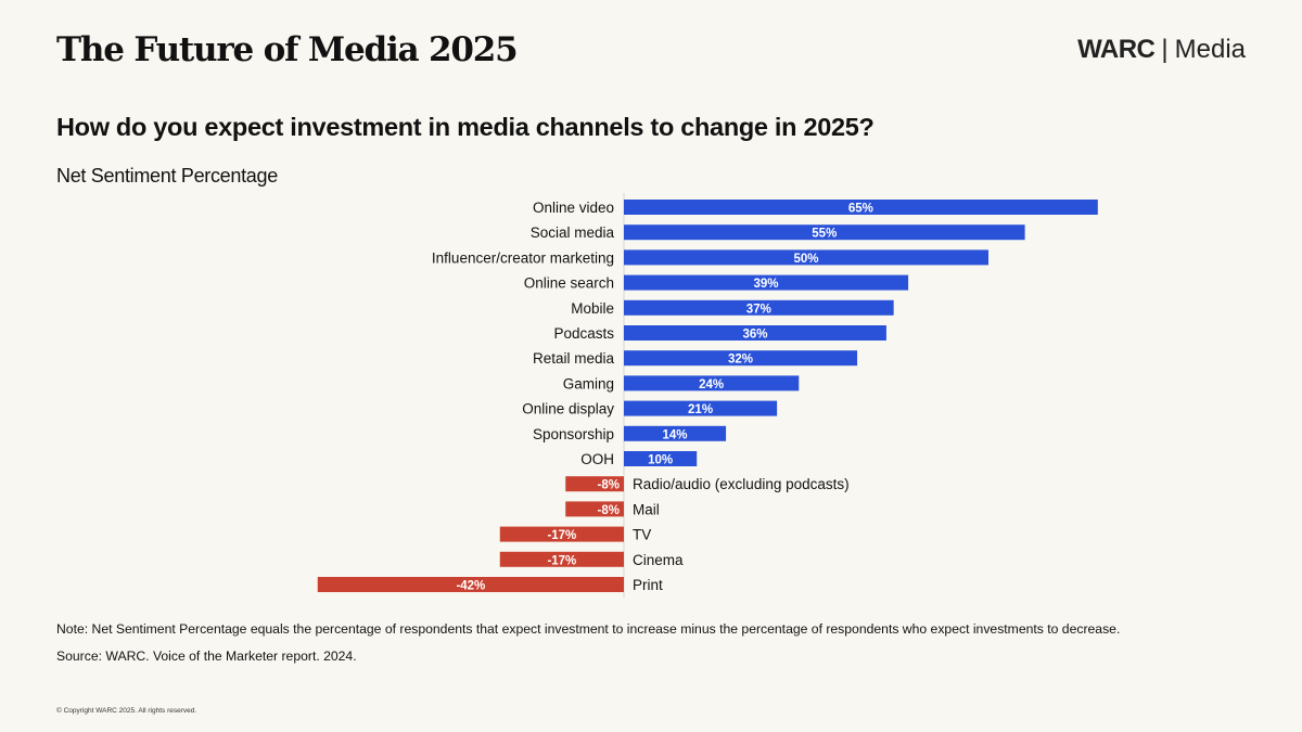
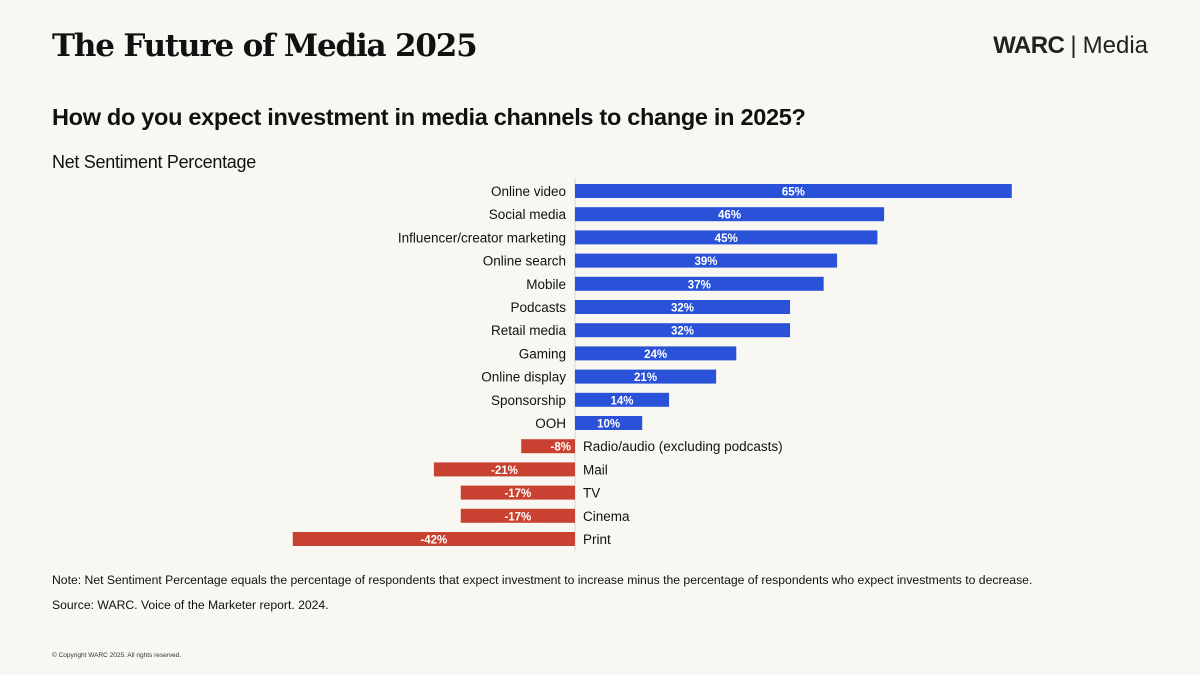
Social media: 55% -> 46%
Influencer/creator marketing: 50% -> 45%
Podcasts: 36% -> 32%
Mail: -8% -> -21%
